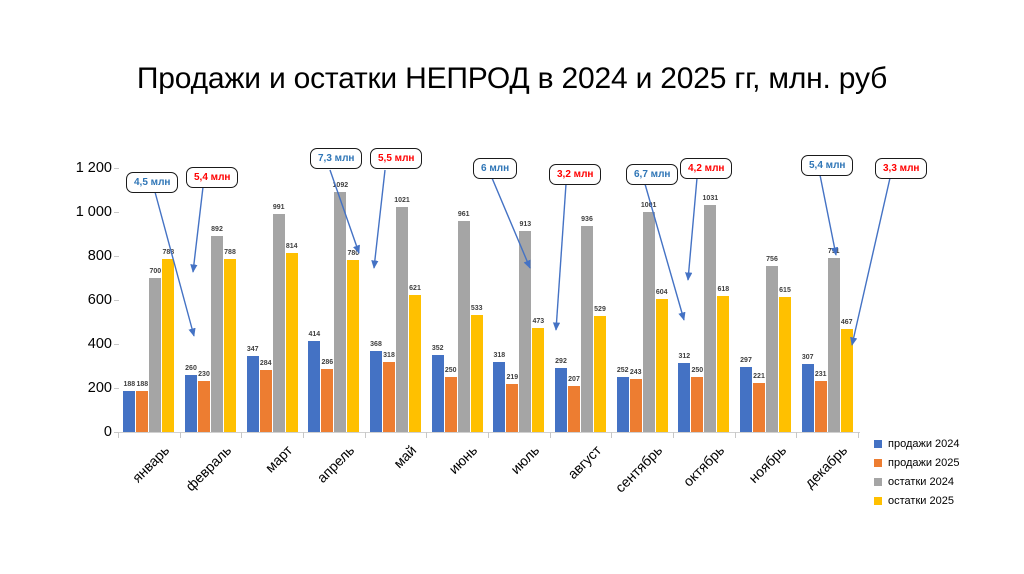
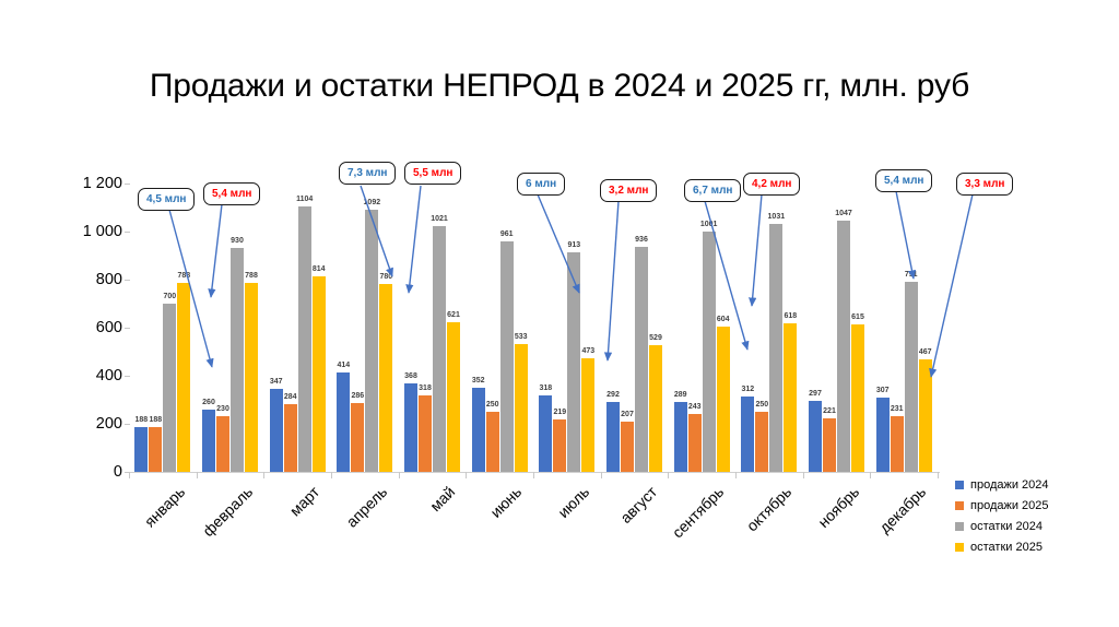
остатки 2024/февраль: 892 -> 930
остатки 2024/март: 991 -> 1104
продажи 2024/сентябрь: 252 -> 289
остатки 2024/ноябрь: 756 -> 1047
